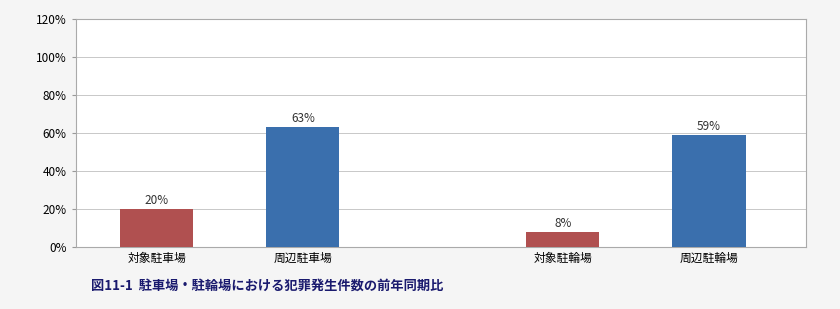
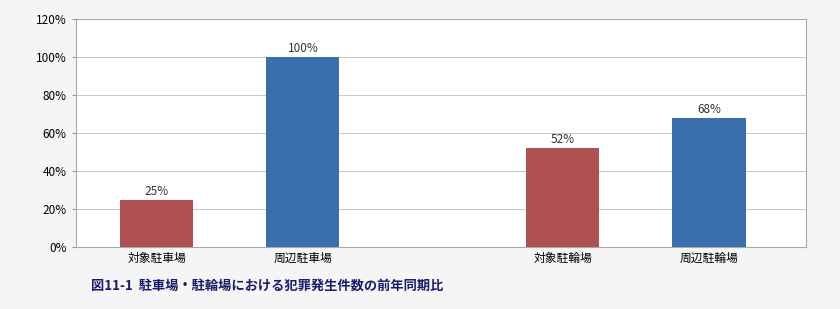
対象駐車場: 20% -> 25%
周辺駐車場: 63% -> 100%
対象駐輪場: 8% -> 52%
周辺駐輪場: 59% -> 68%
